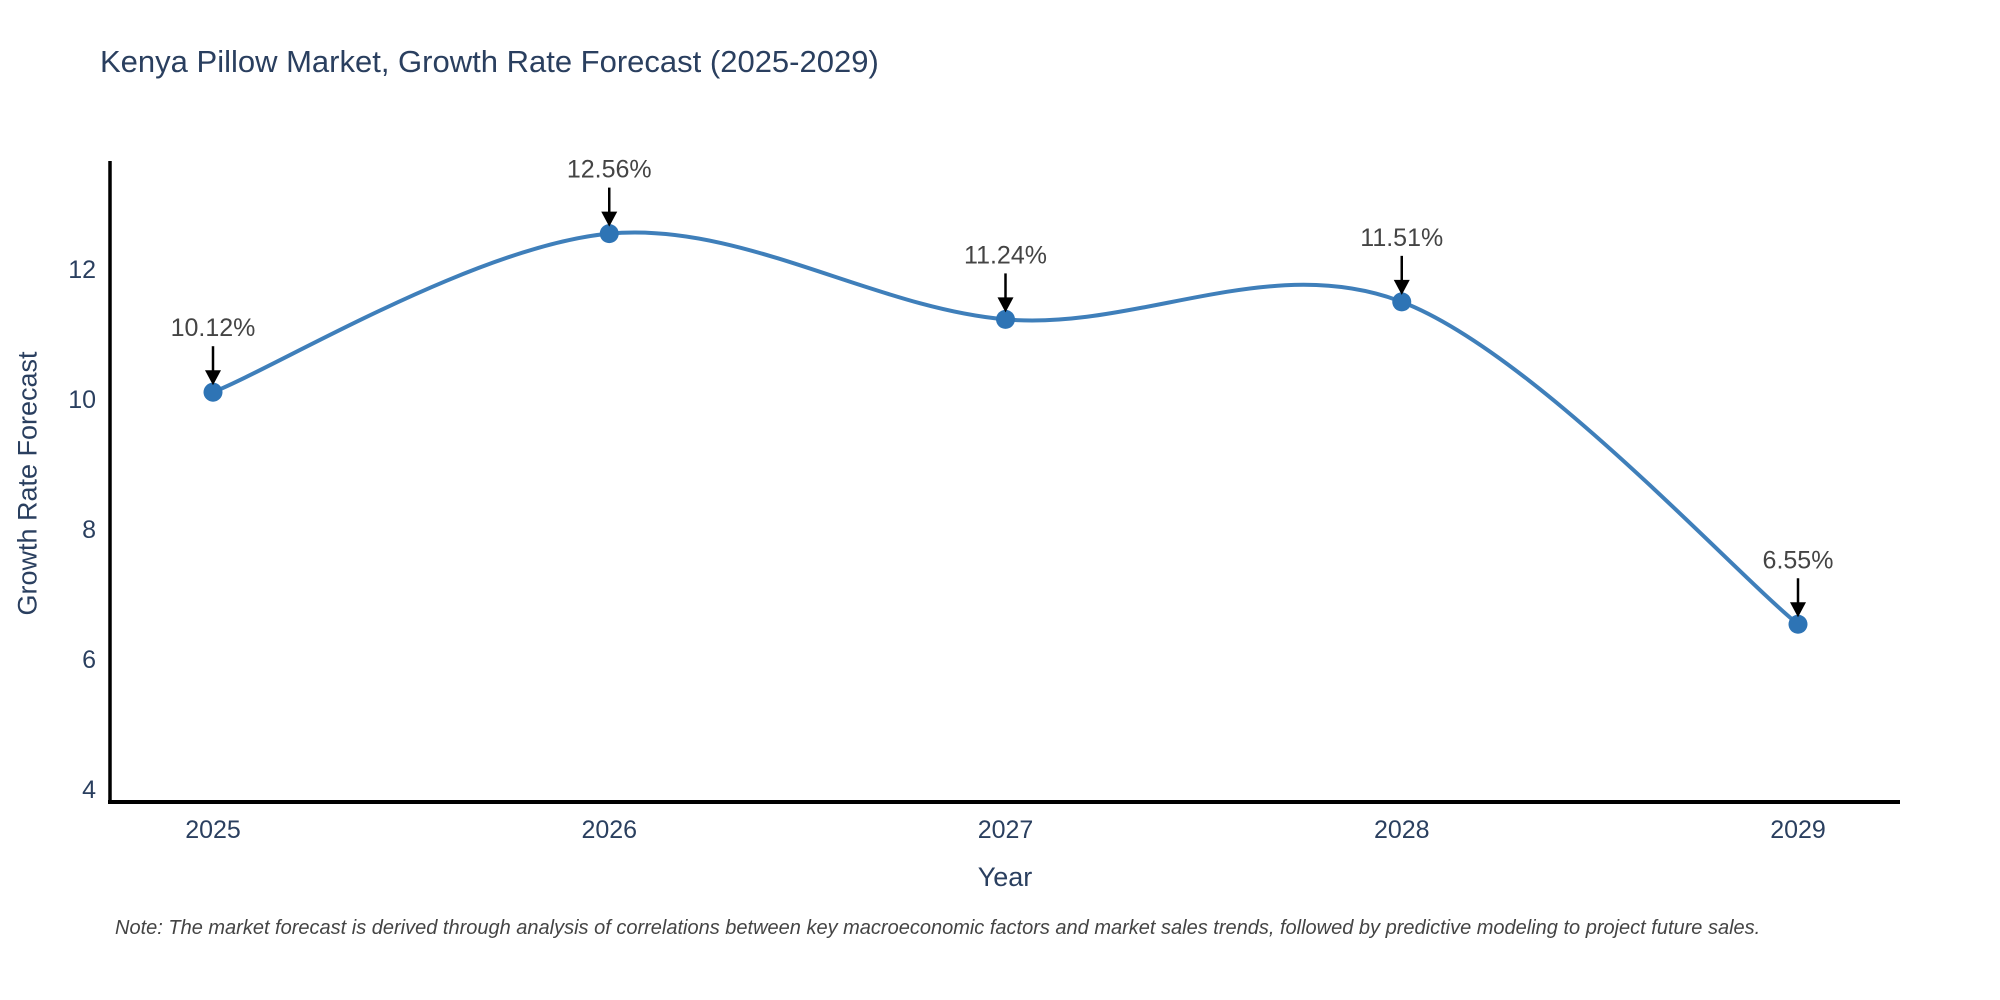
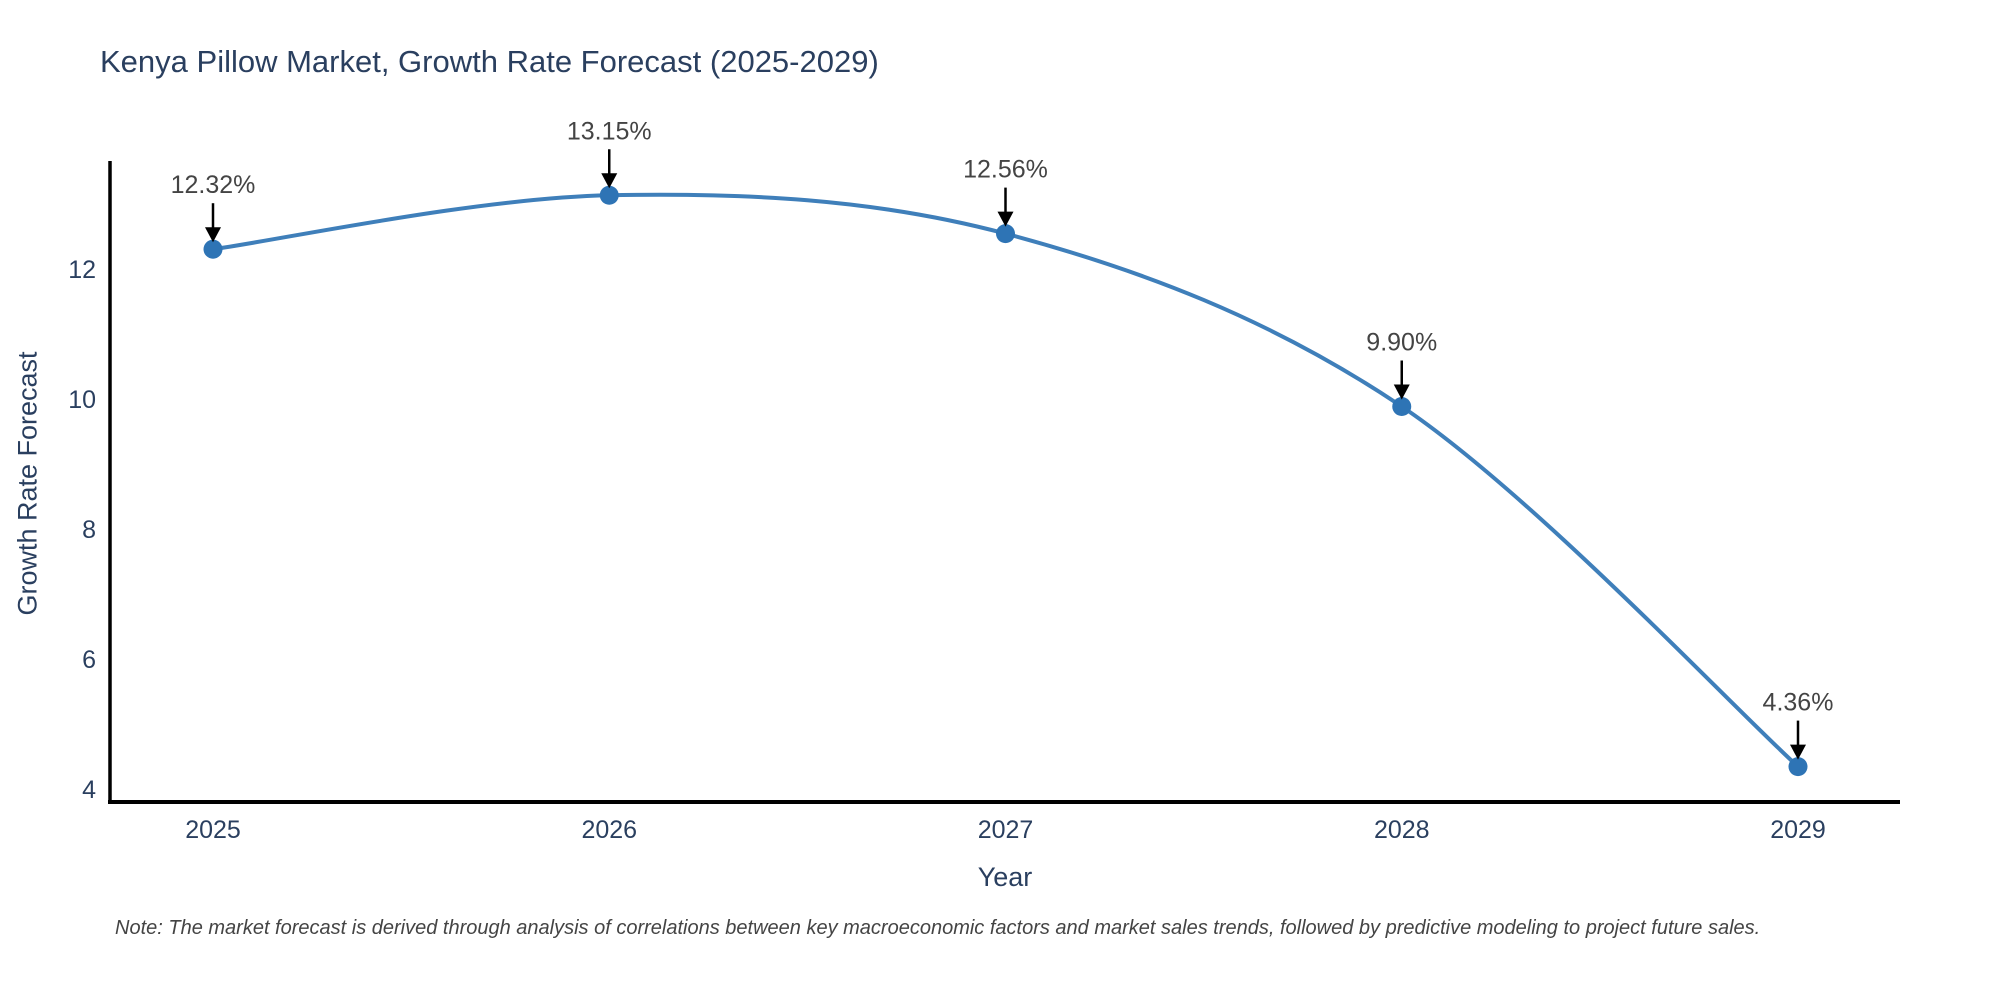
2025: 10.12% -> 12.32%
2026: 12.56% -> 13.15%
2027: 11.24% -> 12.56%
2028: 11.51% -> 9.90%
2029: 6.55% -> 4.36%
